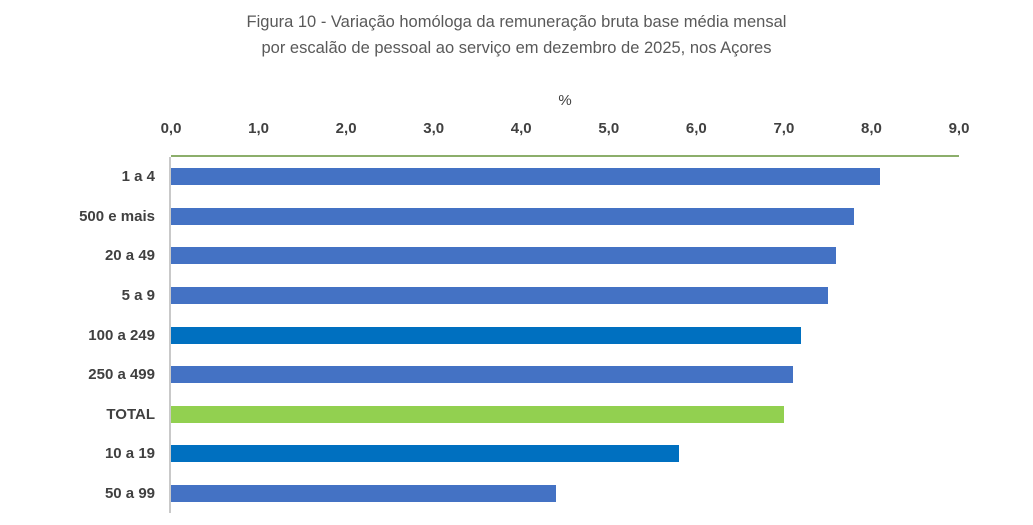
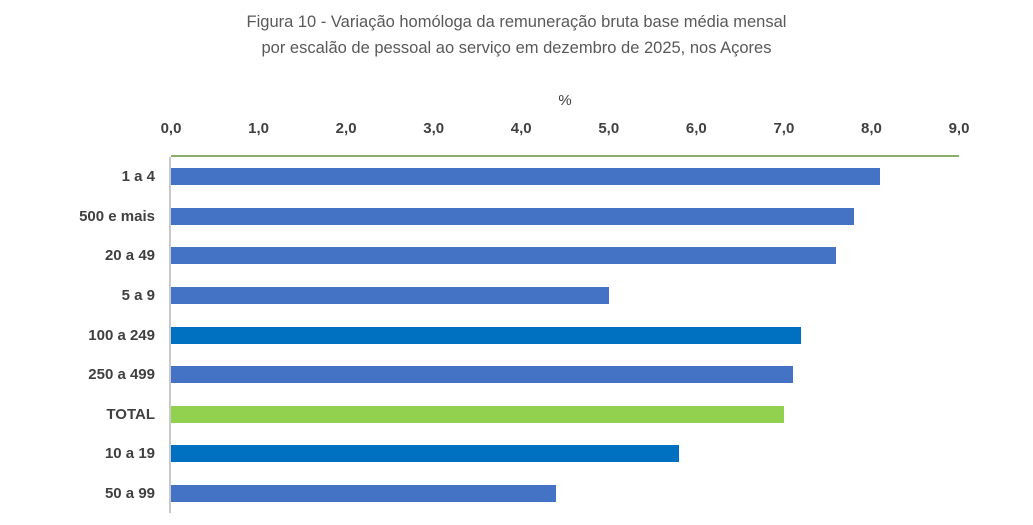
5 a 9: 7,5 -> 5,0
